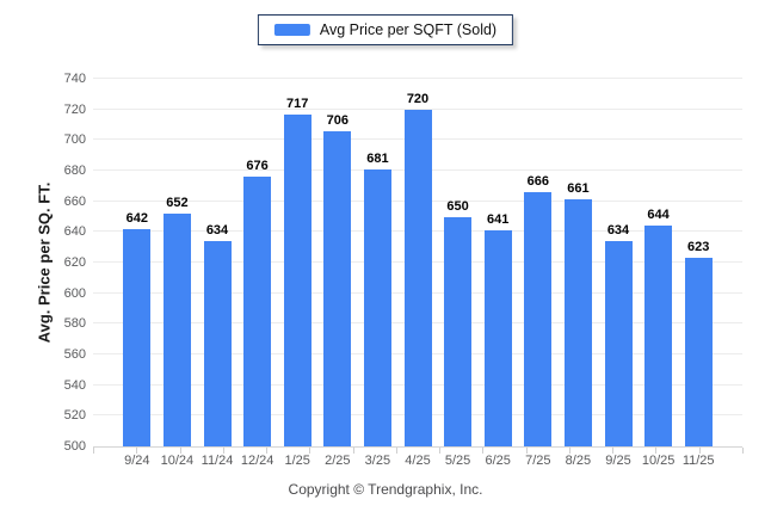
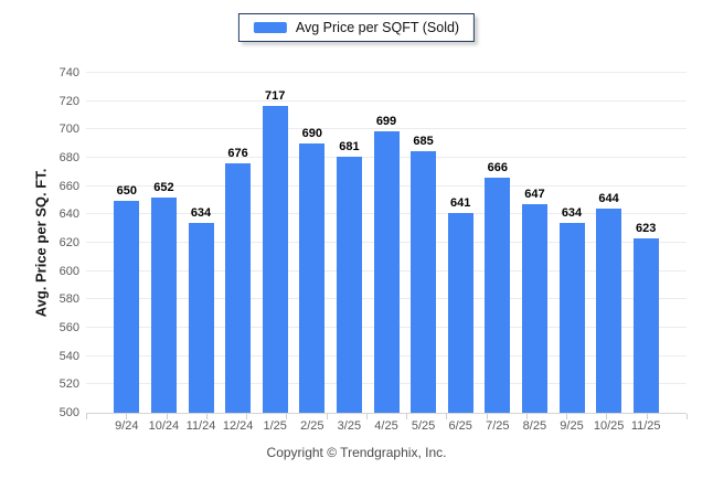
9/24: 642 -> 650
2/25: 706 -> 690
4/25: 720 -> 699
5/25: 650 -> 685
8/25: 661 -> 647
